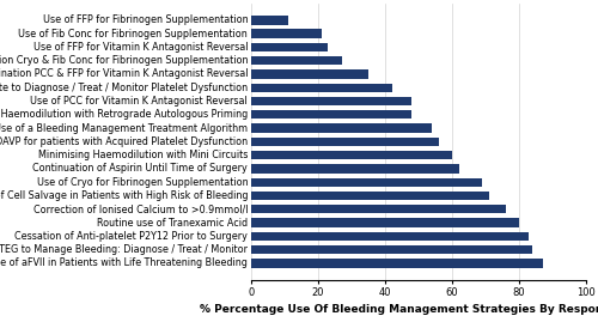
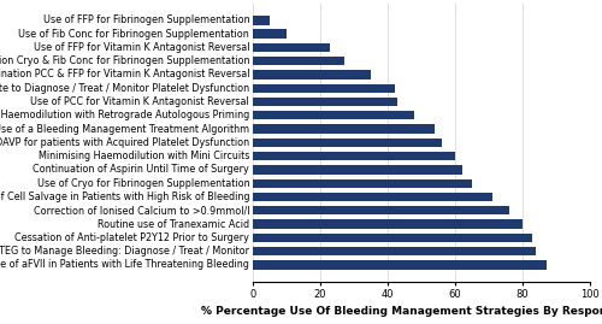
Use of FFP for Fibrinogen Supplementation: 11 -> 5
Use of Fib Conc for Fibrinogen Supplementation: 21 -> 10
Use of PCC for Vitamin K Antagonist Reversal: 48 -> 43
Use of Cryo for Fibrinogen Supplementation: 69 -> 65
